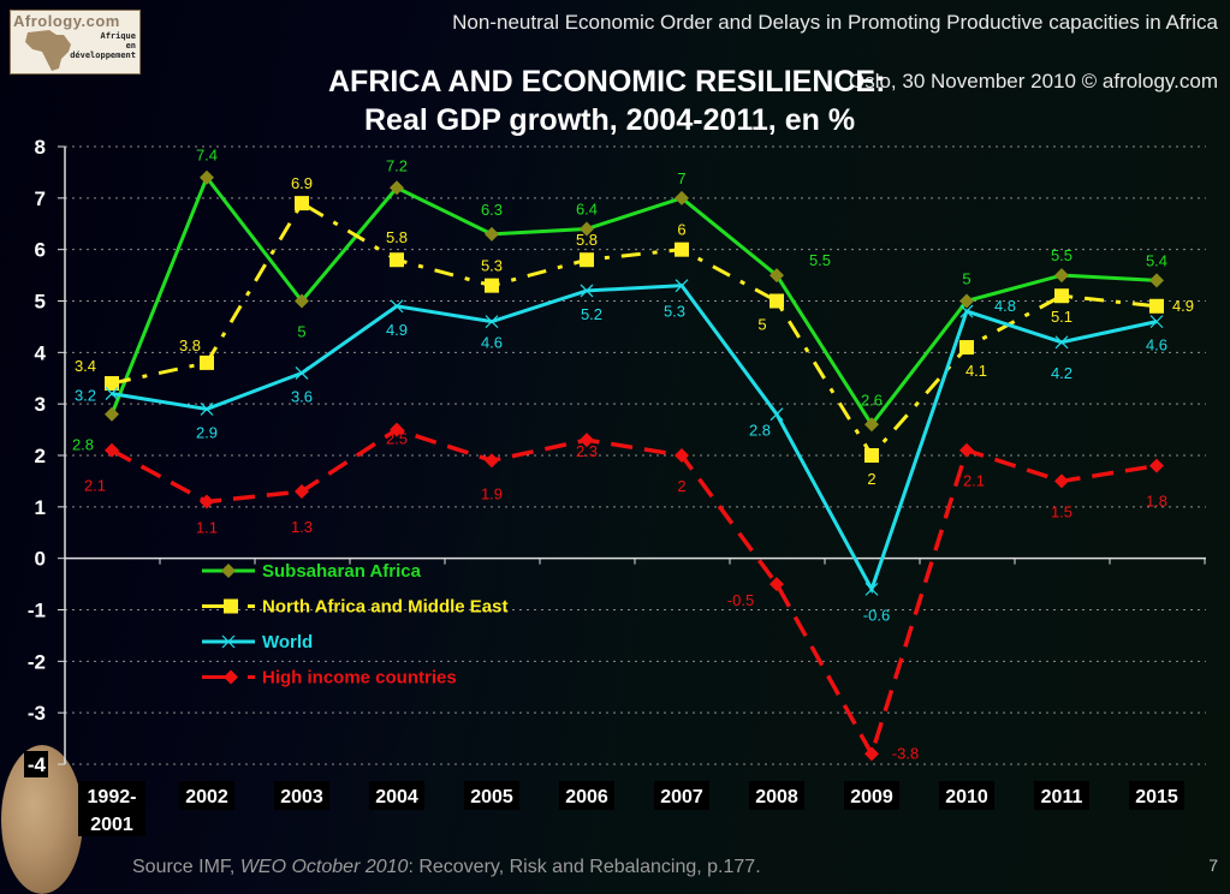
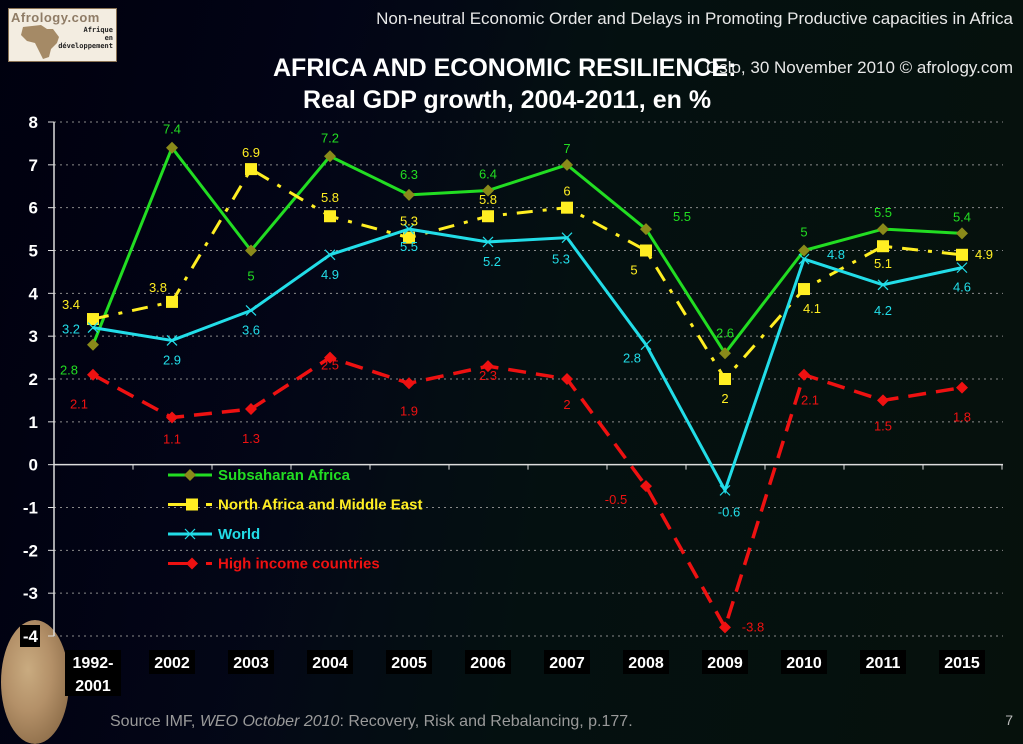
World/2005: 4.6 -> 5.5
